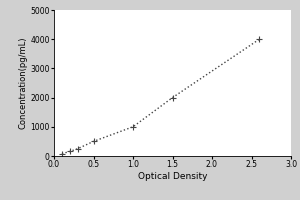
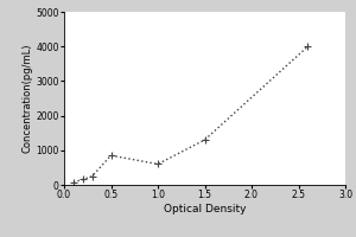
0.5: 500 -> 850
1.0: 1000 -> 600
1.5: 2000 -> 1300
